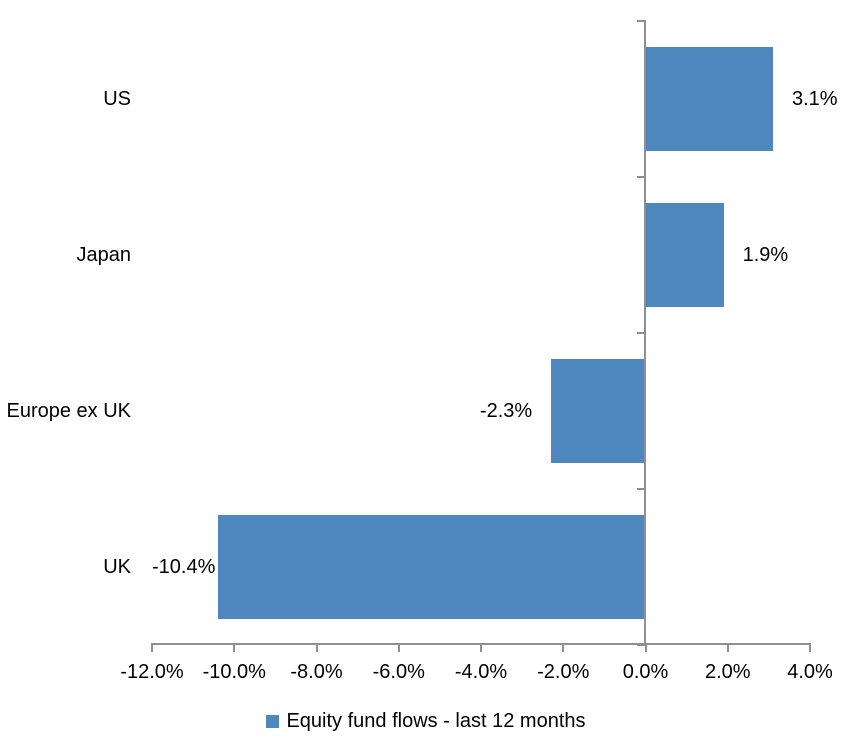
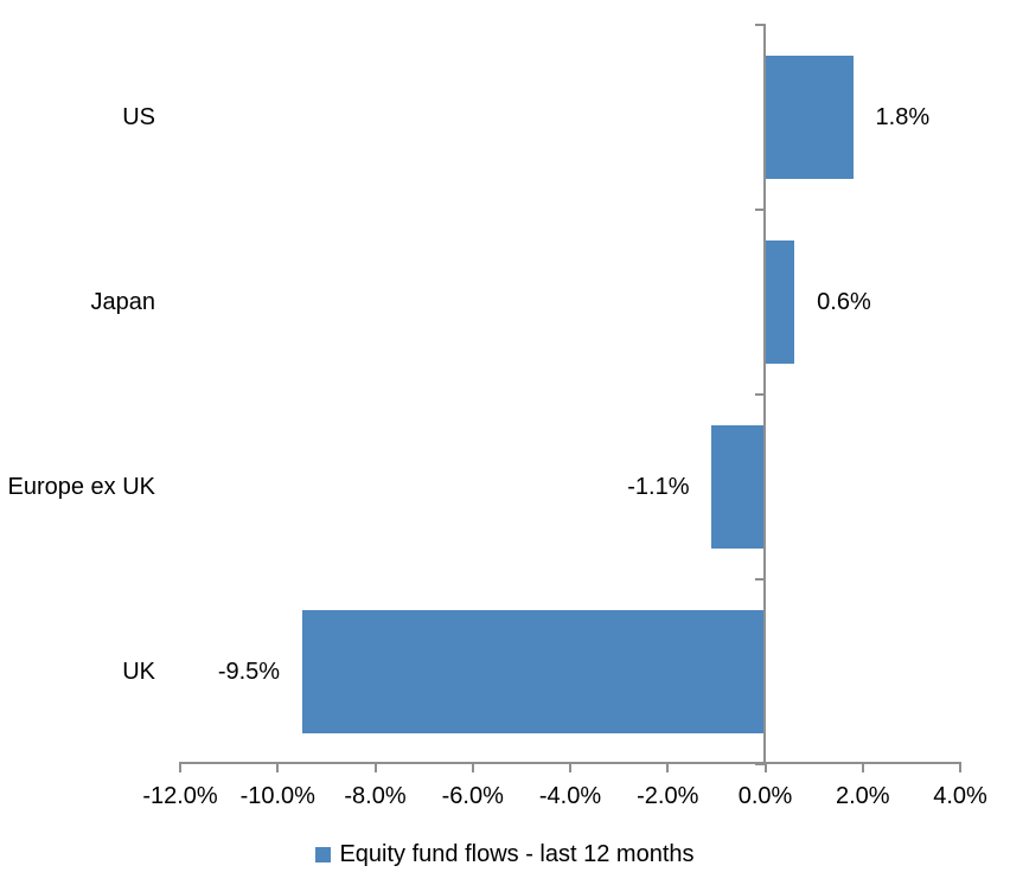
US: 3.1% -> 1.8%
Japan: 1.9% -> 0.6%
Europe ex UK: -2.3% -> -1.1%
UK: -10.4% -> -9.5%
